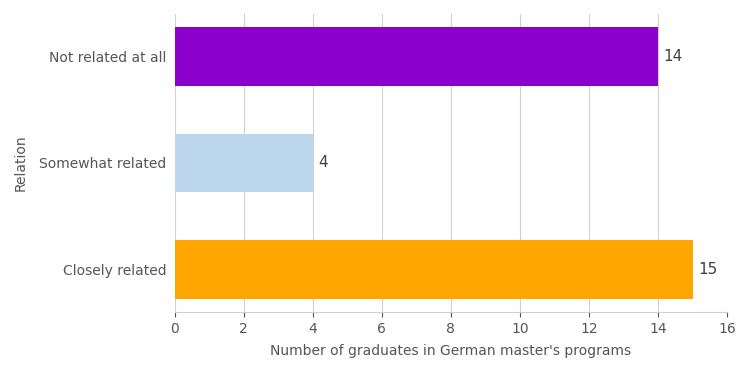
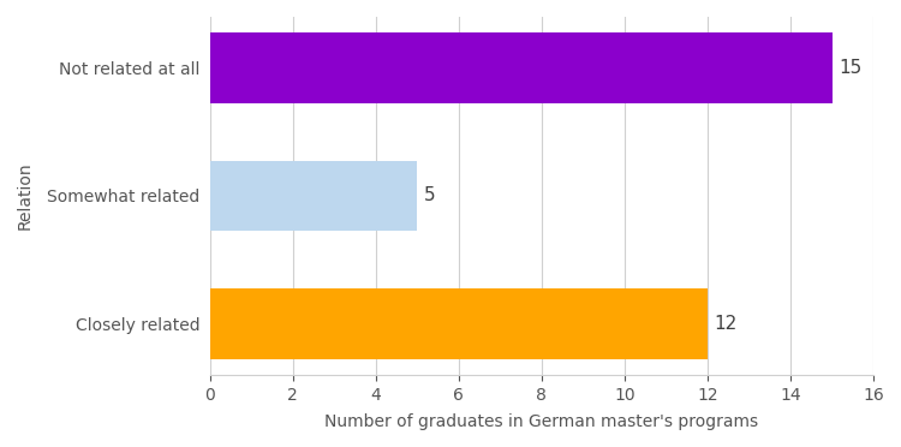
Not related at all: 14 -> 15
Somewhat related: 4 -> 5
Closely related: 15 -> 12
